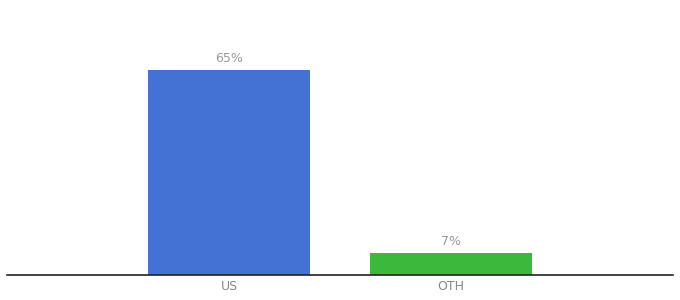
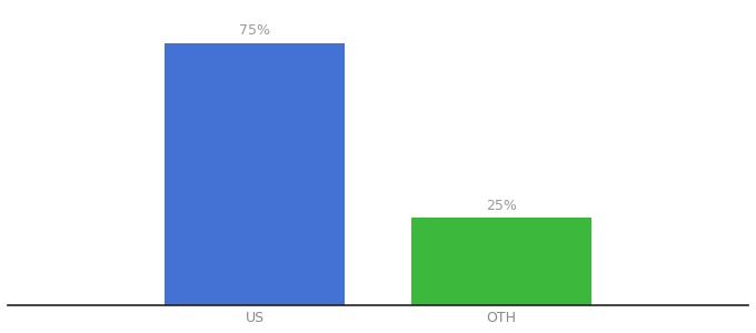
US: 65% -> 75%
OTH: 7% -> 25%
